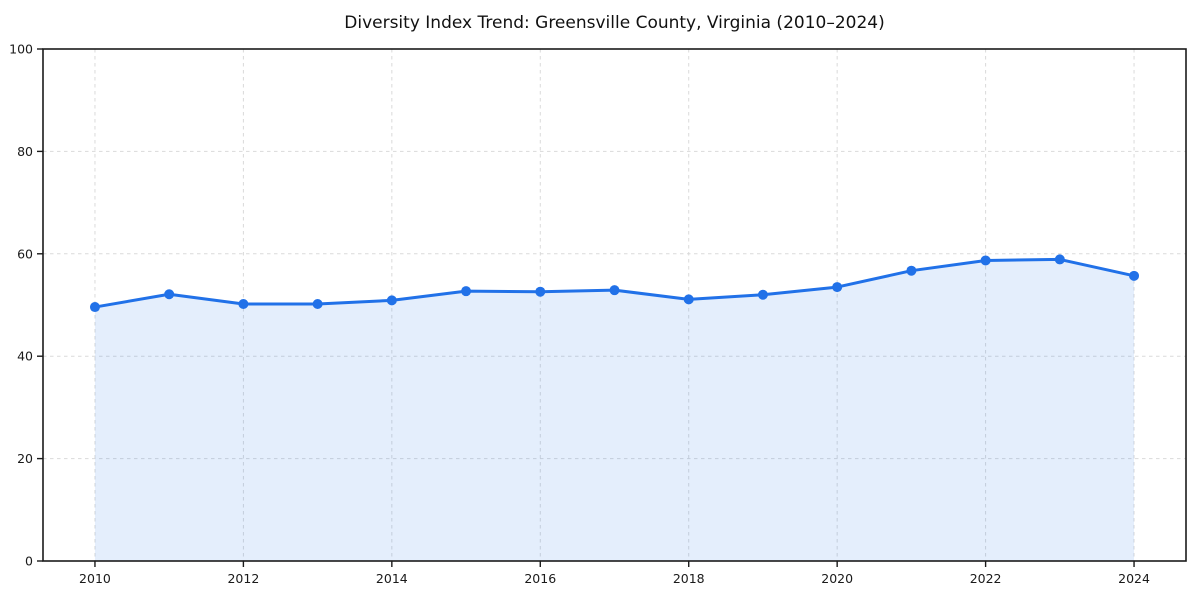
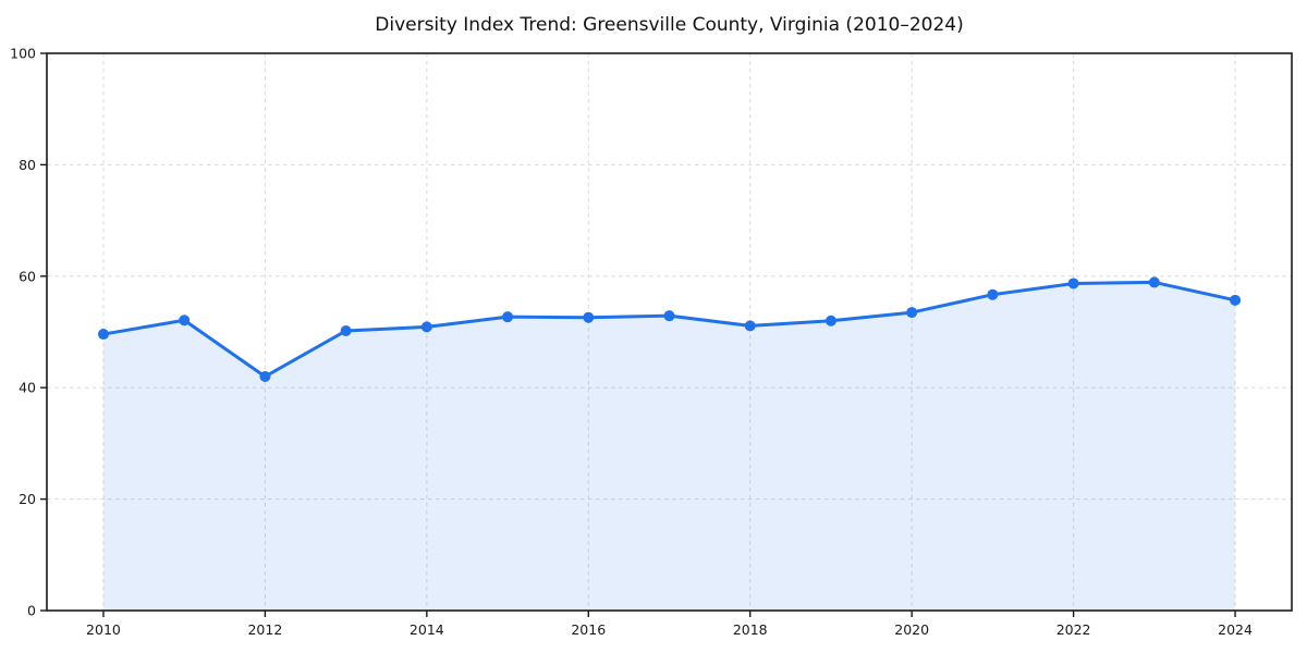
2012: 50 -> 42
